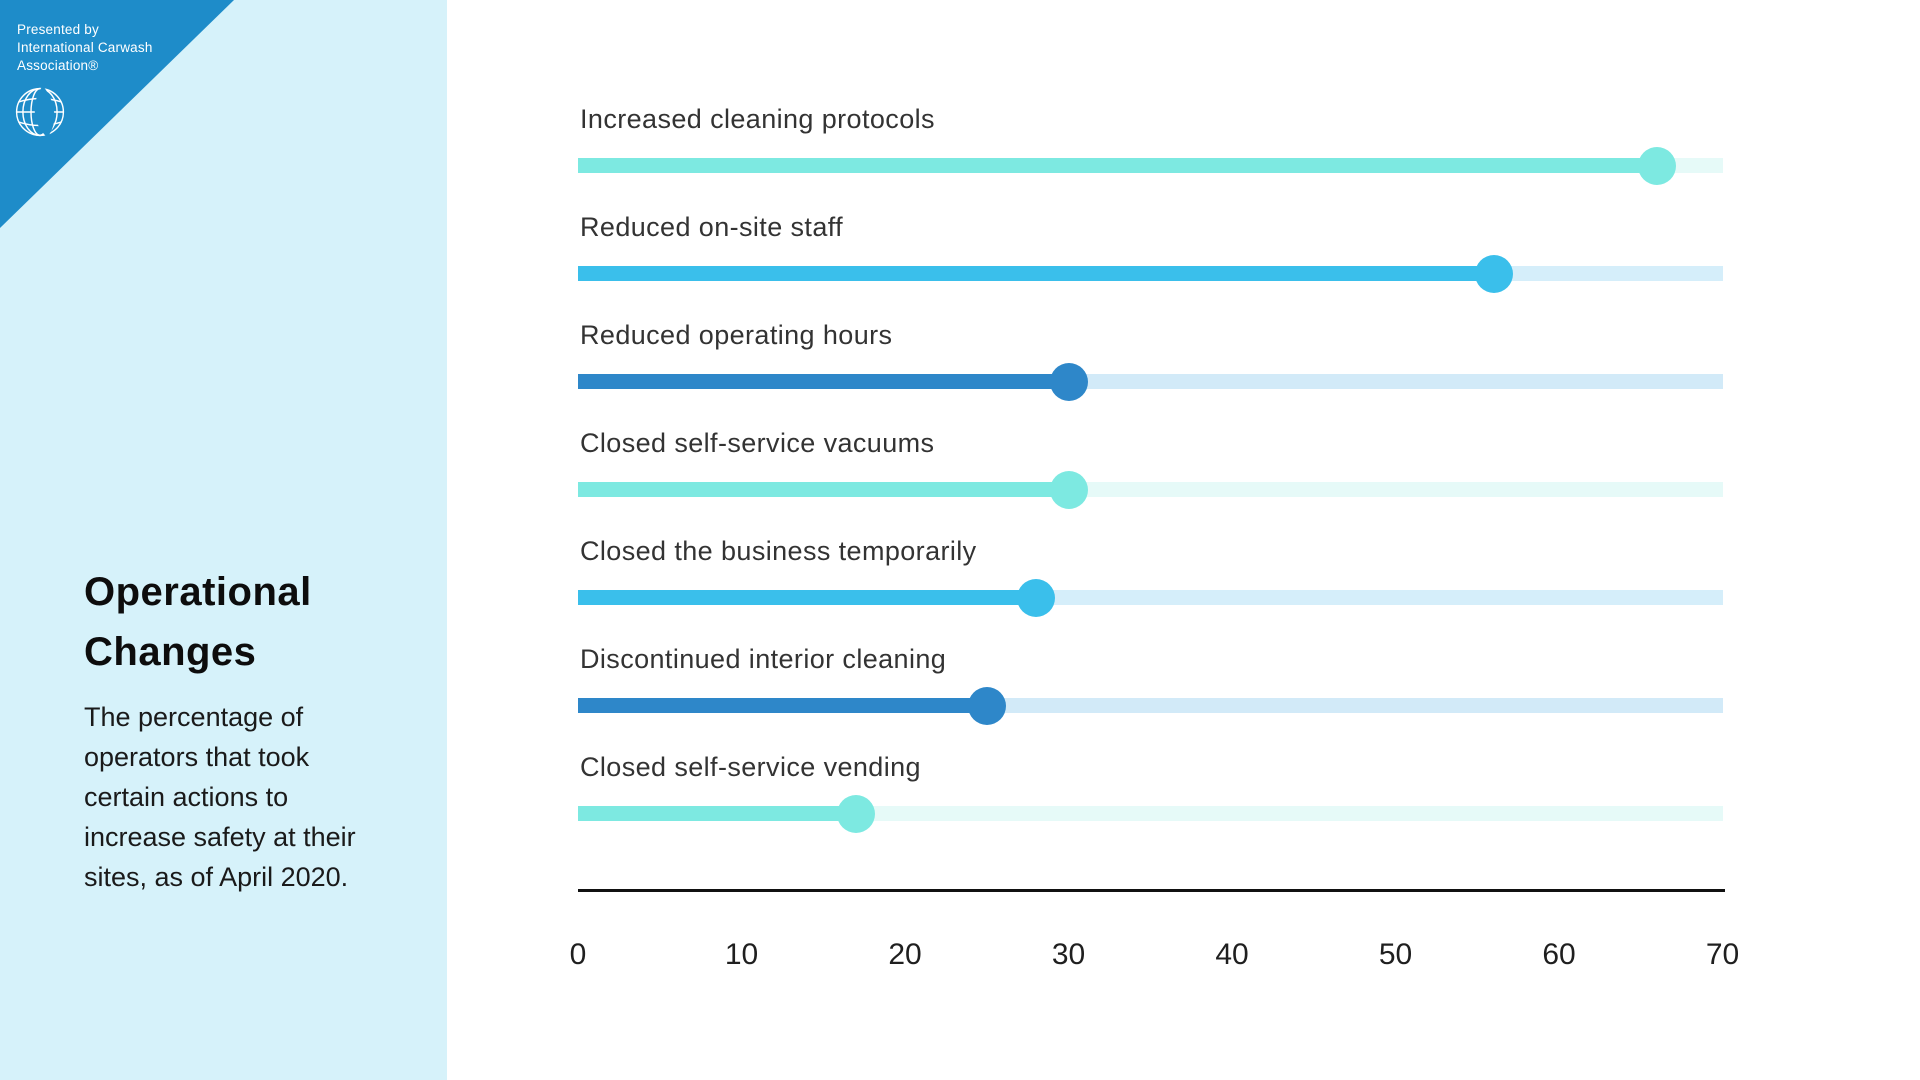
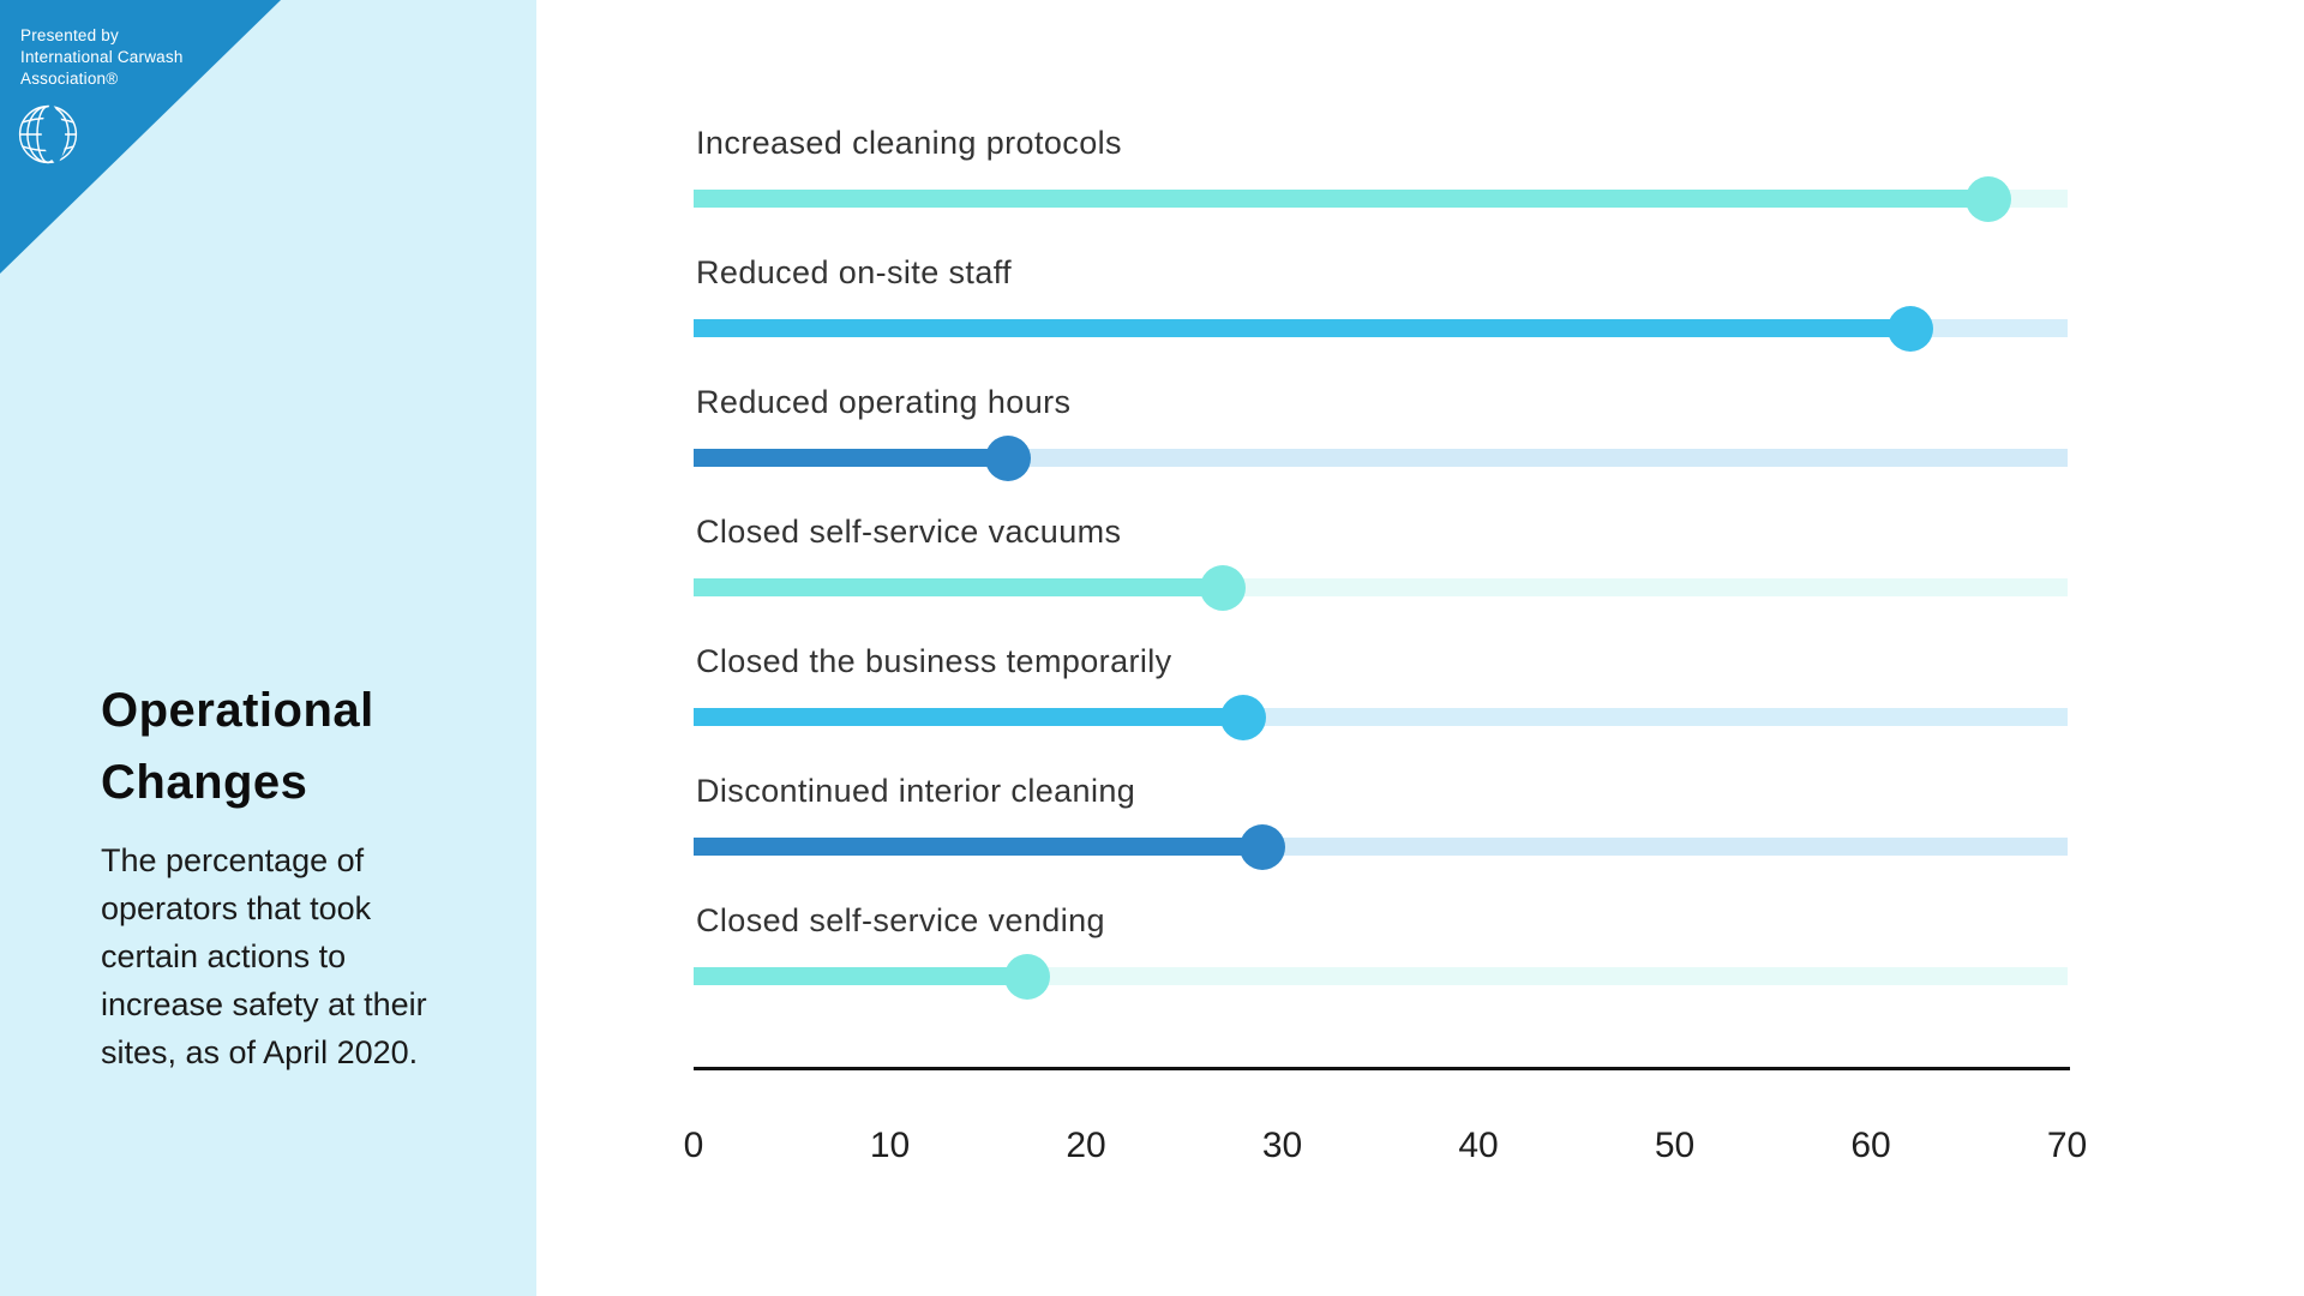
Reduced on-site staff: 56 -> 62
Reduced operating hours: 30 -> 16
Closed self-service vacuums: 30 -> 27
Discontinued interior cleaning: 25 -> 29
